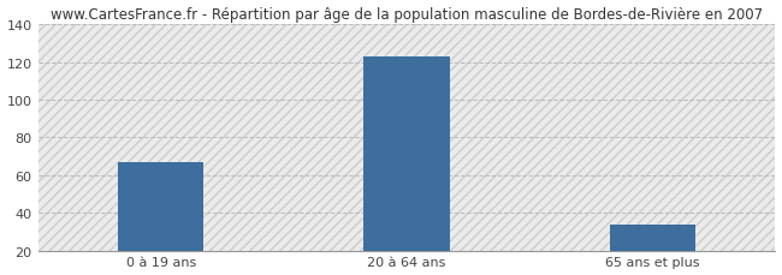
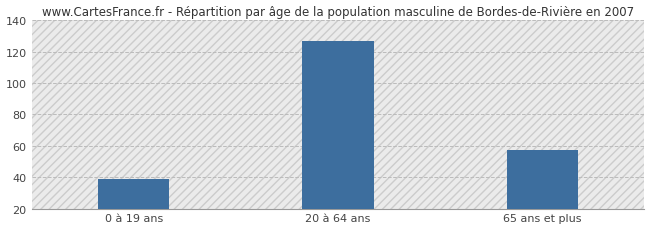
0 à 19 ans: 67 -> 39
20 à 64 ans: 123 -> 127
65 ans et plus: 34 -> 57
